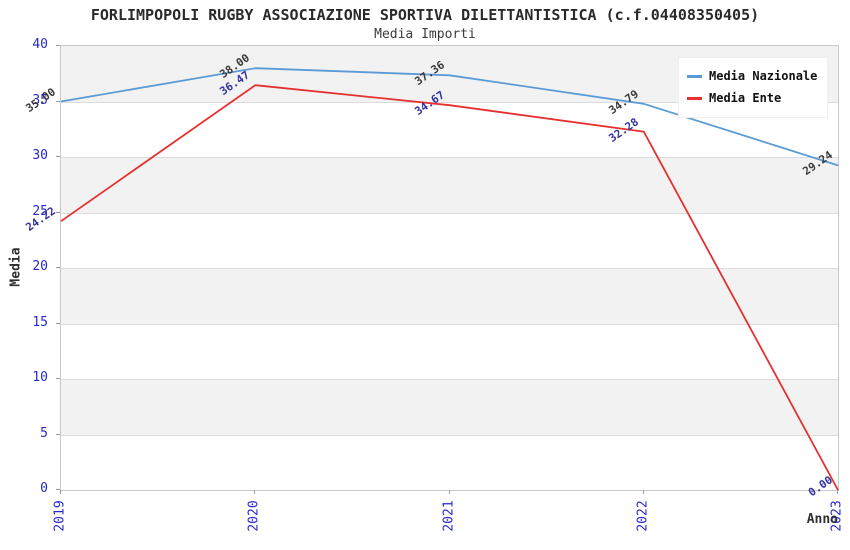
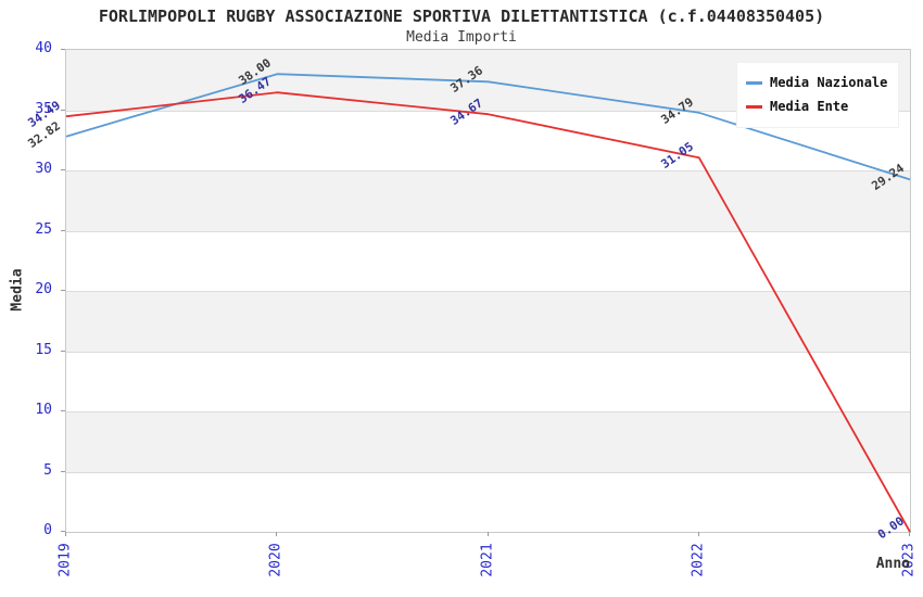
Media Nazionale/2019: 35.00 -> 32.82
Media Ente/2019: 24.22 -> 34.49
Media Ente/2022: 32.28 -> 31.05
